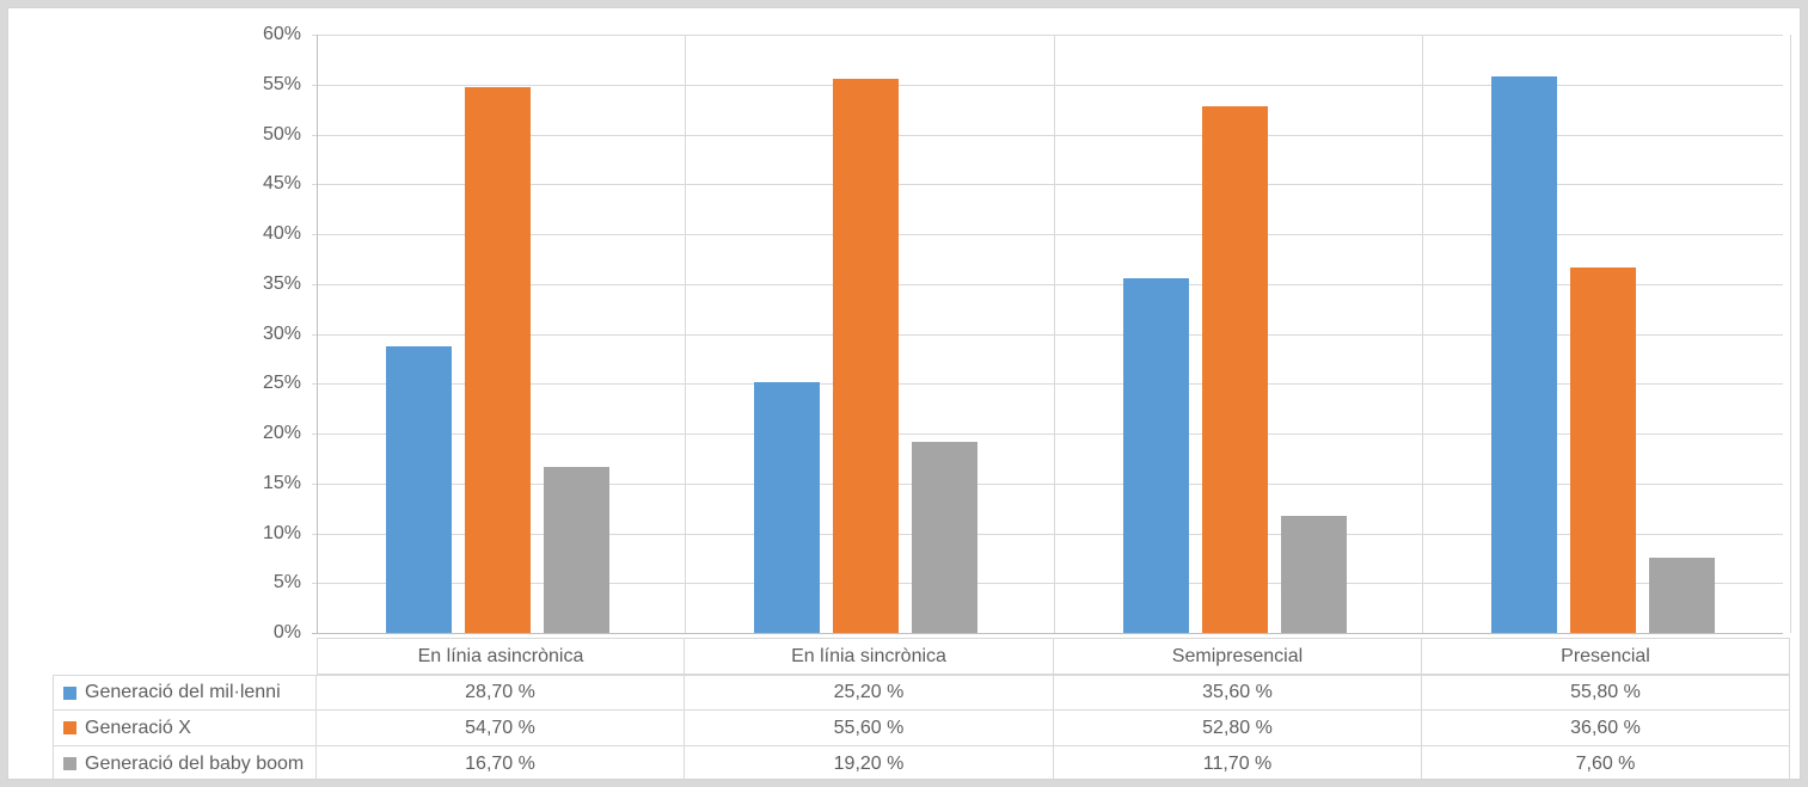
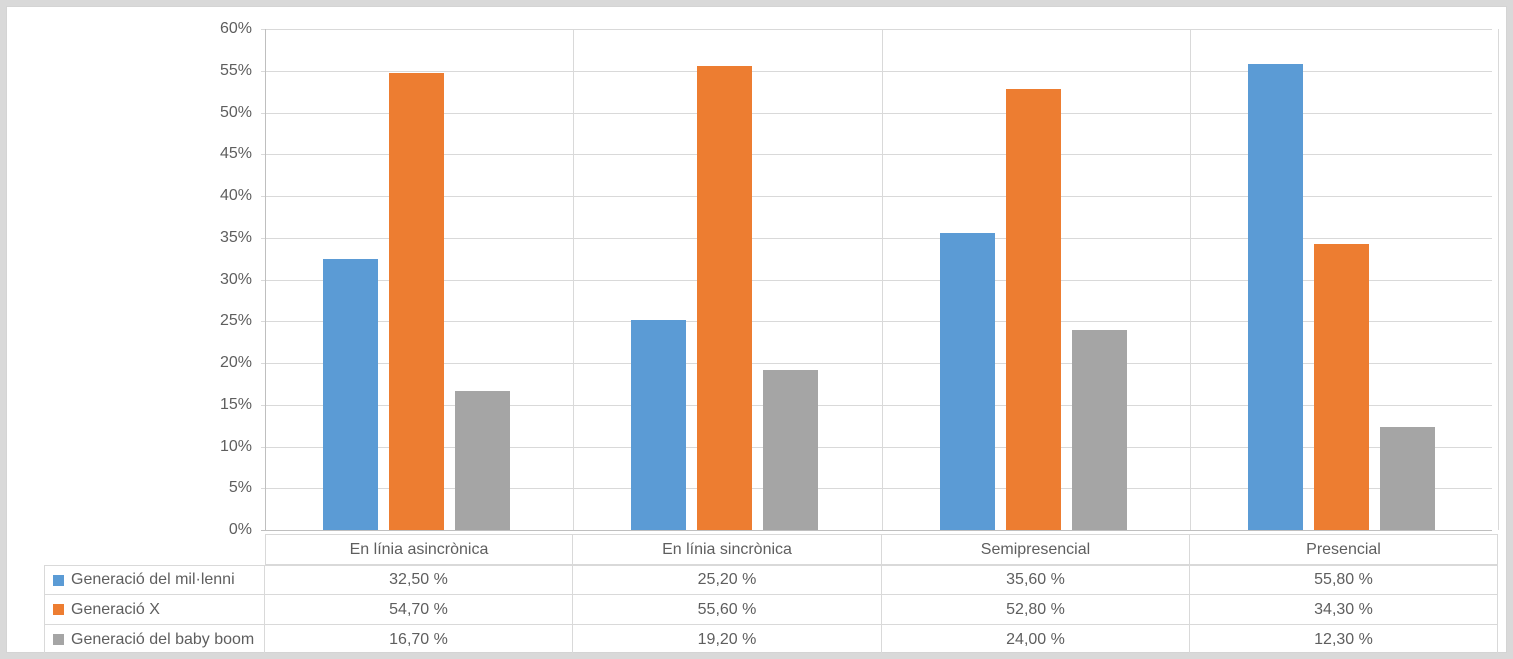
Generació del mil·lenni/En línia asincrònica: 28,70 -> 32,50
Generació del baby boom/Semipresencial: 11,70 -> 24,00
Generació X/Presencial: 36,60 -> 34,30
Generació del baby boom/Presencial: 7,60 -> 12,30
